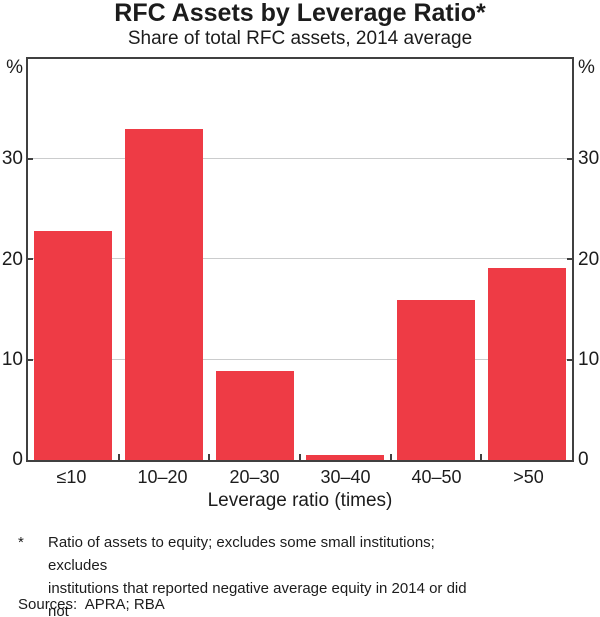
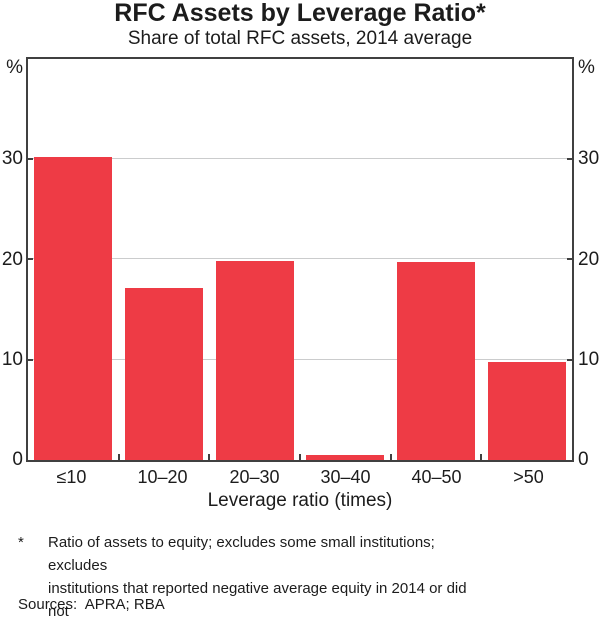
≤10: 22.8 -> 30.2
10–20: 33.0 -> 17.2
20–30: 8.9 -> 19.9
40–50: 16.0 -> 19.8
>50: 19.2 -> 9.8
